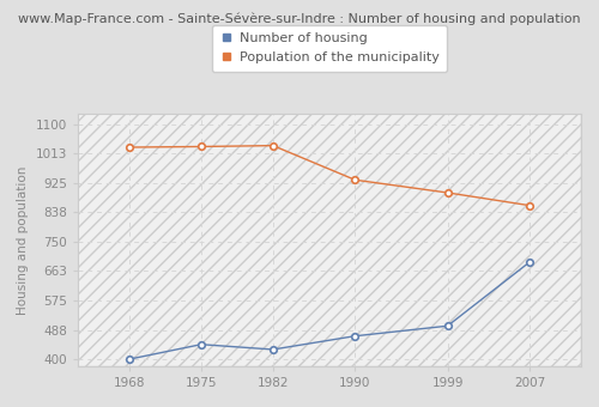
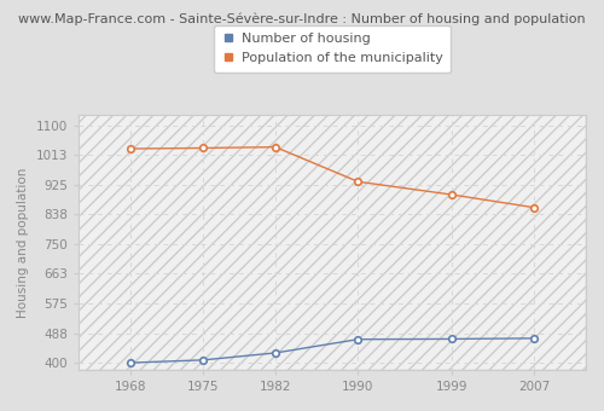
Number of housing/1975: 445 -> 409
Number of housing/1999: 500 -> 471
Number of housing/2007: 690 -> 473
